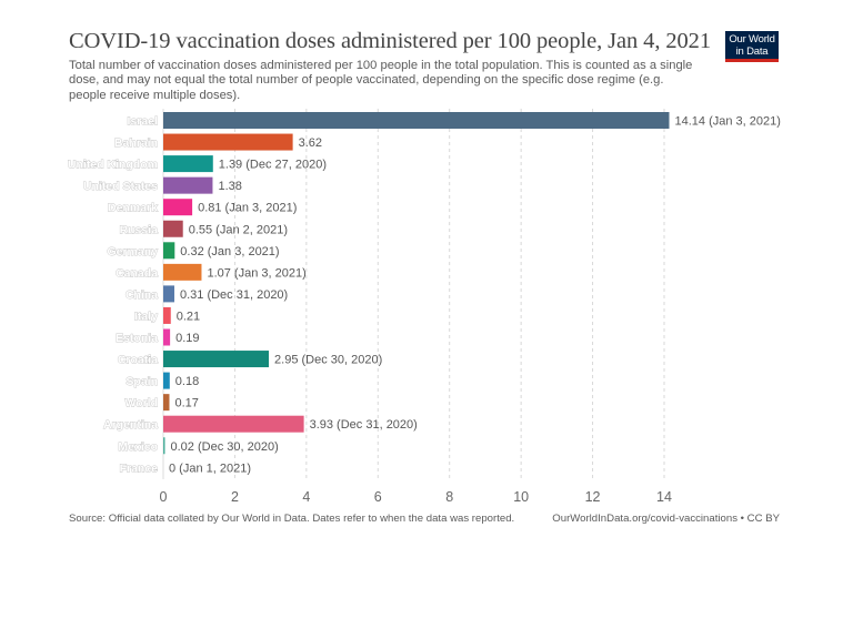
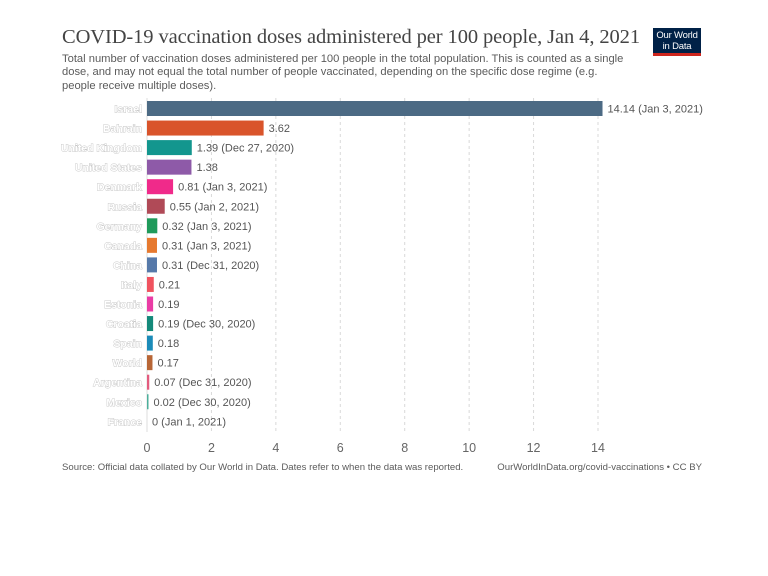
Canada: 1.07 -> 0.31
Croatia: 2.95 -> 0.19
Argentina: 3.93 -> 0.07
